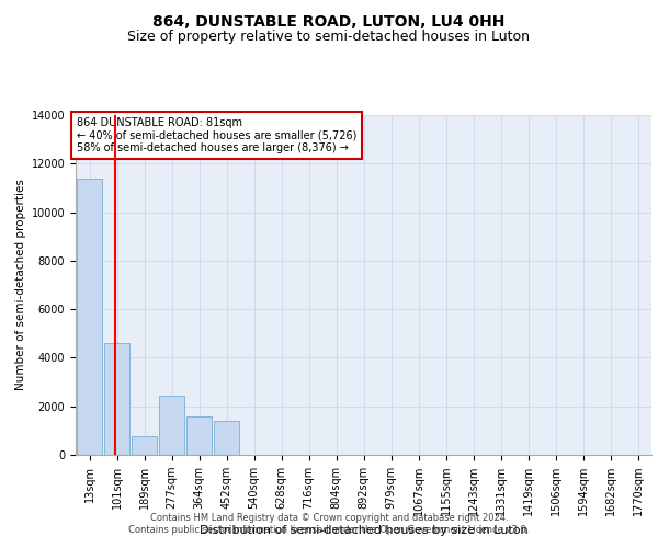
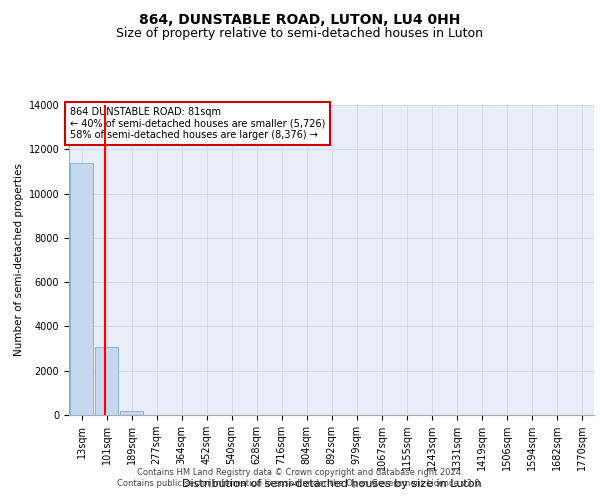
101sqm: 4600 -> 3050
189sqm: 750 -> 200
277sqm: 2450 -> 0
364sqm: 1600 -> 0
452sqm: 1400 -> 0
